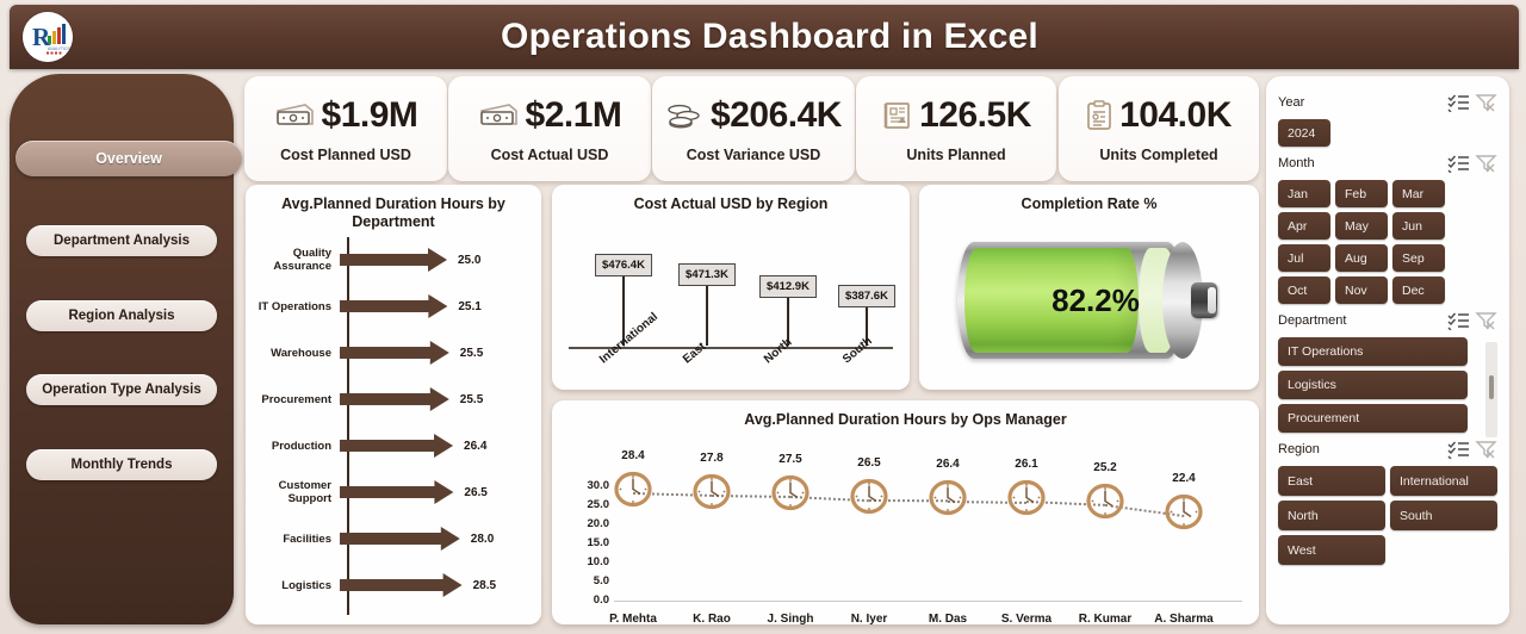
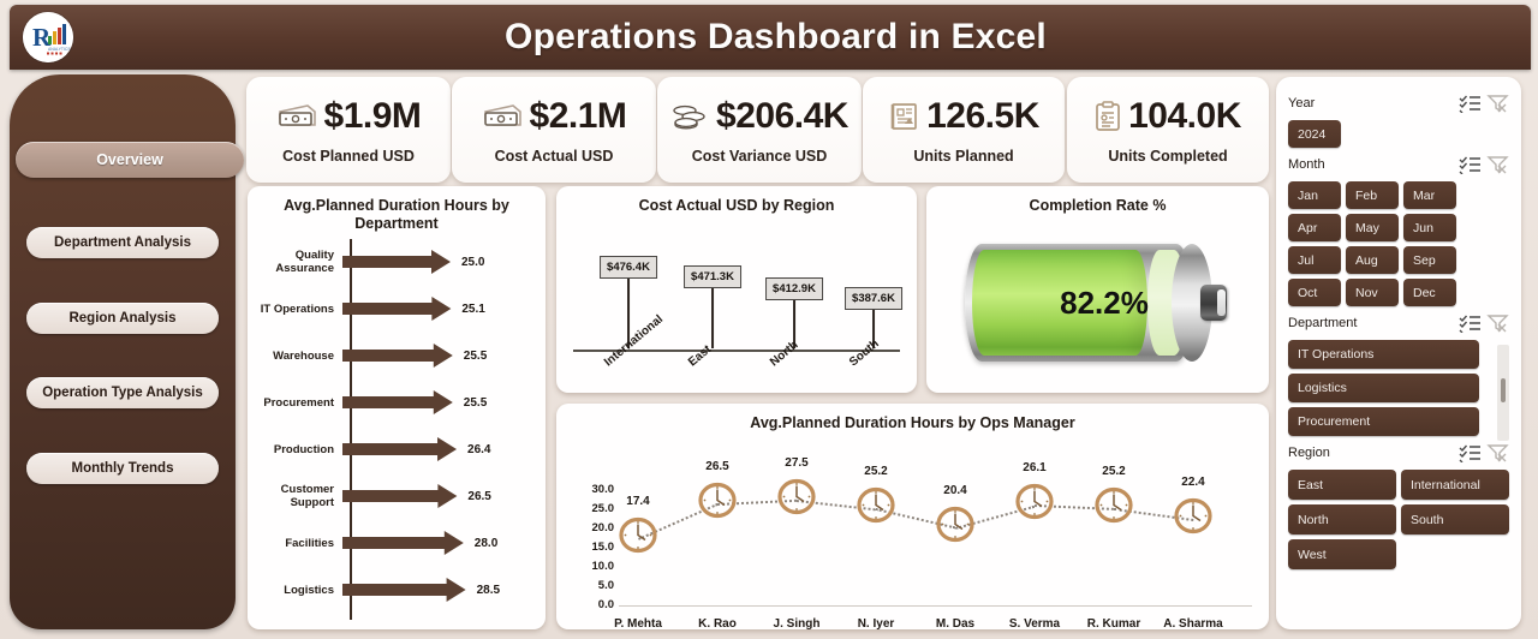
Avg.Planned Duration Hours by Ops Manager/P. Mehta: 28.4 -> 17.4
Avg.Planned Duration Hours by Ops Manager/K. Rao: 27.8 -> 26.5
Avg.Planned Duration Hours by Ops Manager/N. Iyer: 26.5 -> 25.2
Avg.Planned Duration Hours by Ops Manager/M. Das: 26.4 -> 20.4
